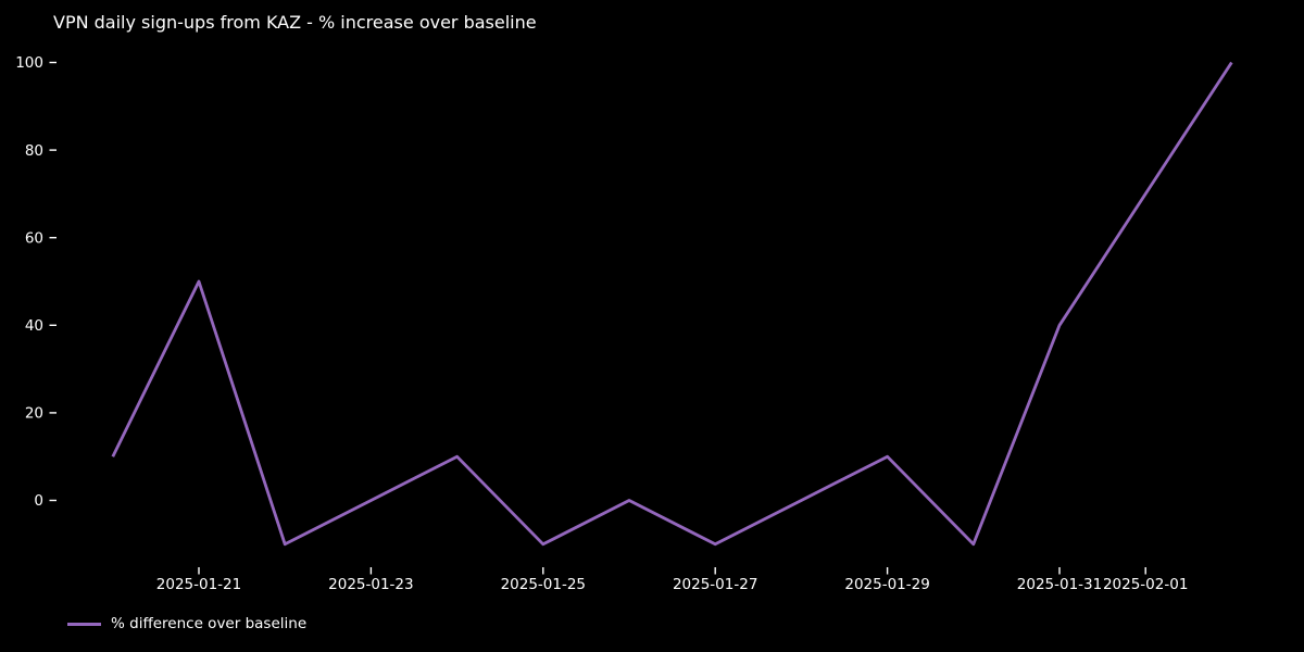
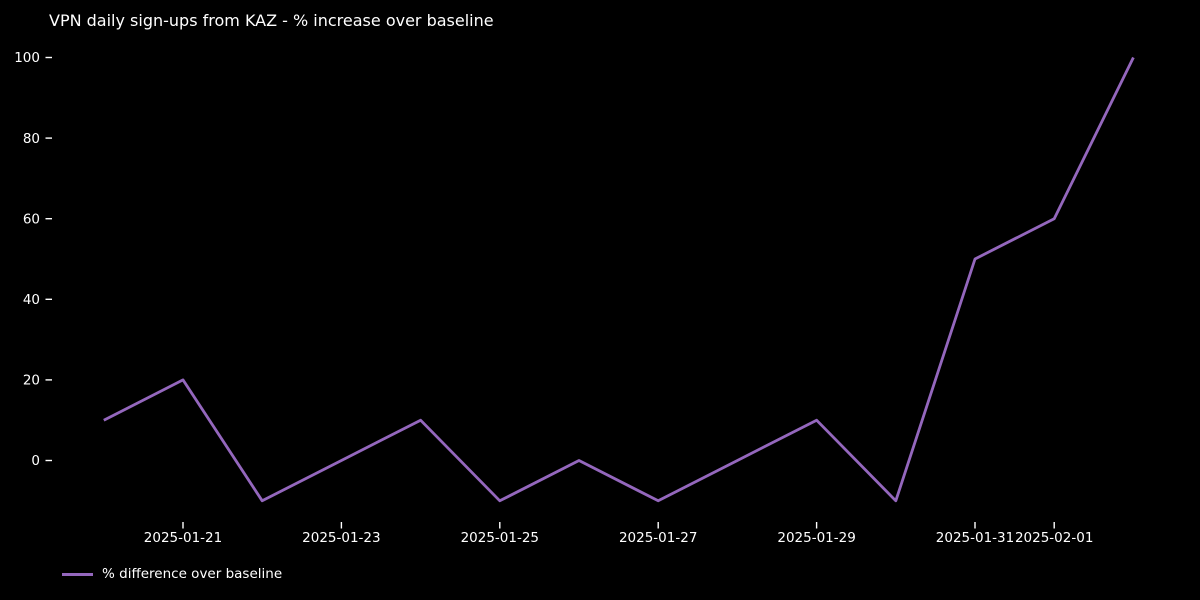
2025-01-21: 50 -> 20
2025-01-31: 40 -> 50
2025-02-01: 70 -> 60
